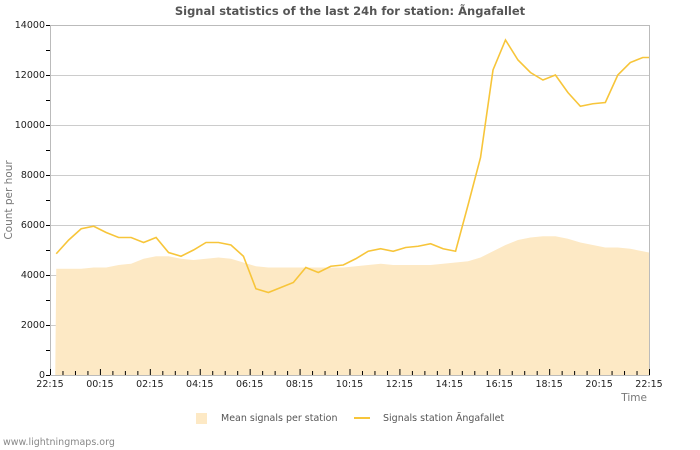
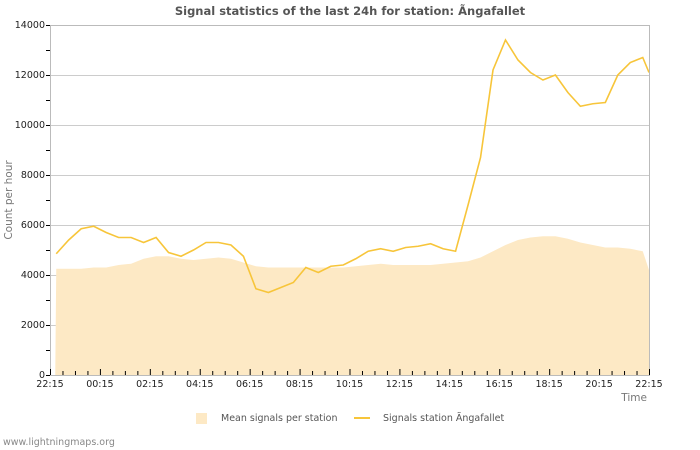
Mean signals per station/22:15: 4900 -> 4200
Signals station Ãngafallet/22:15: 12700 -> 12100
